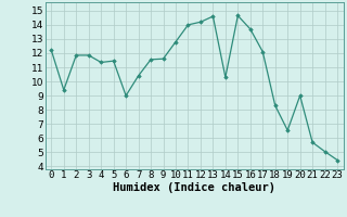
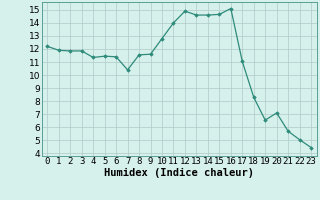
1: 9.4 -> 11.9
6: 9.0 -> 11.4
12: 14.2 -> 14.9
14: 10.3 -> 14.6
16: 13.7 -> 15.1
17: 12.1 -> 11.1
20: 9.0 -> 7.1
